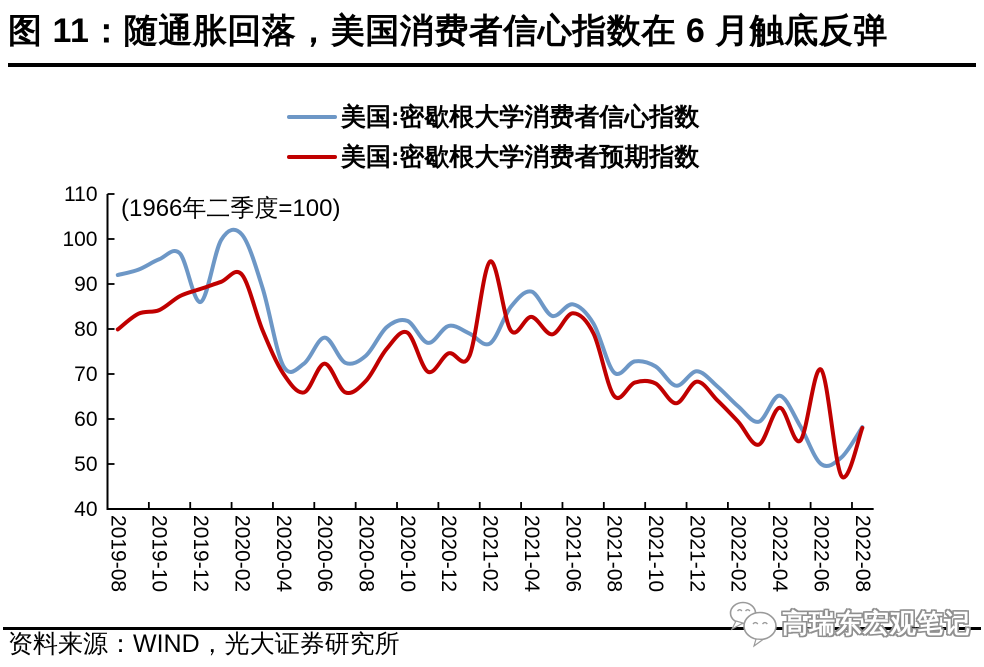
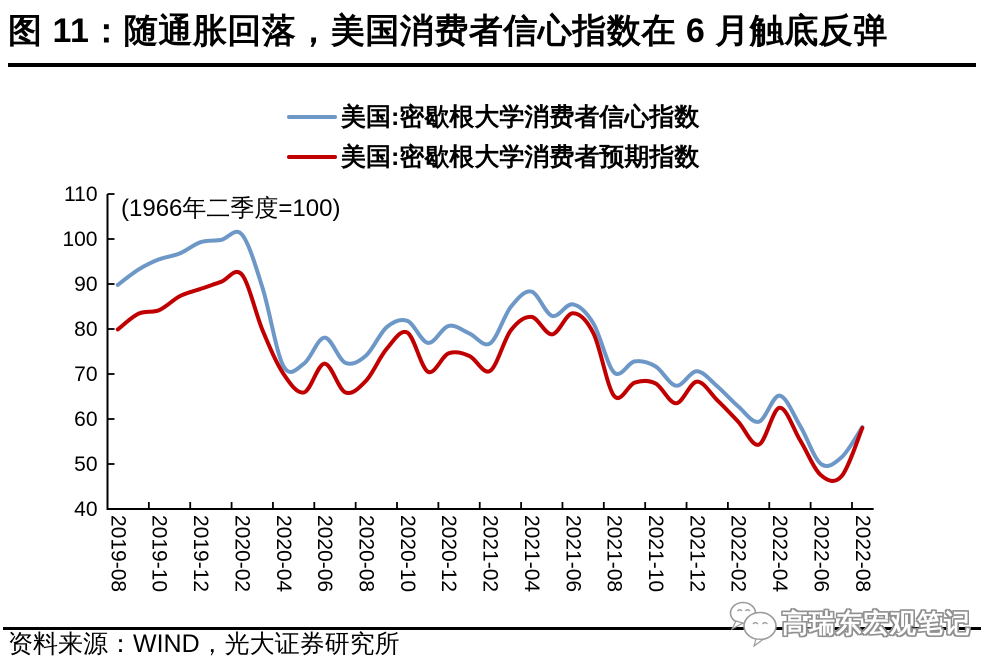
美国:密歇根大学消费者信心指数/2019-08: 92 -> 90
美国:密歇根大学消费者信心指数/2019-12: 86 -> 99
美国:密歇根大学消费者预期指数/2021-02: 95 -> 71
美国:密歇根大学消费者预期指数/2022-06: 71 -> 48
